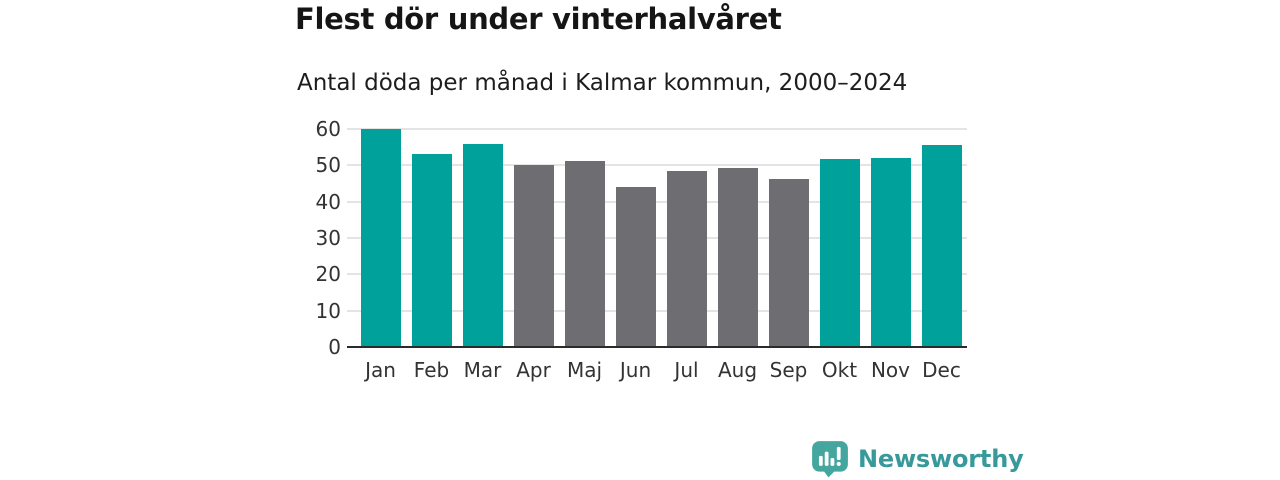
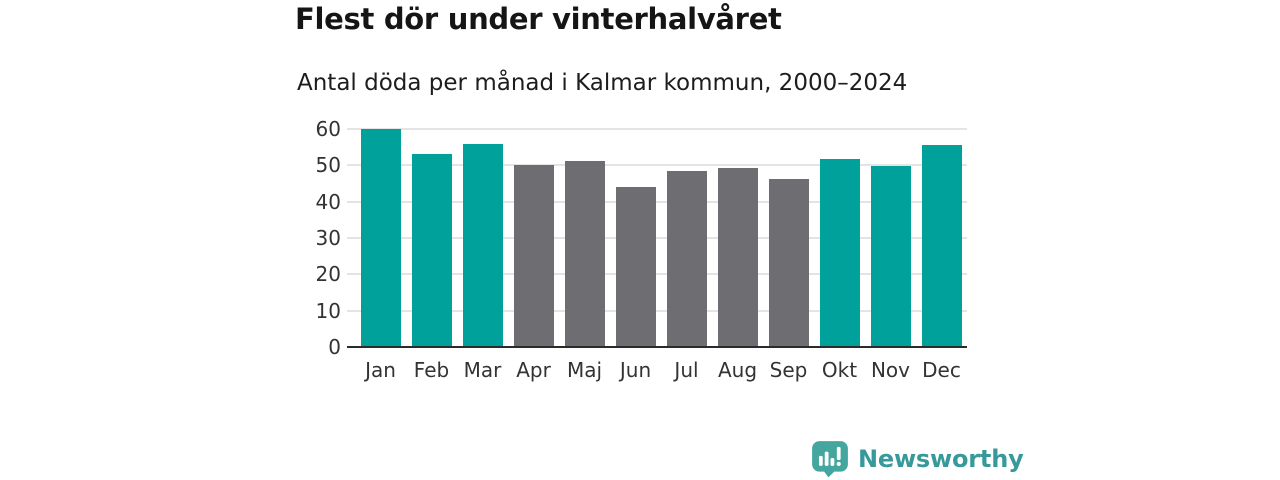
Nov: 52 -> 50
